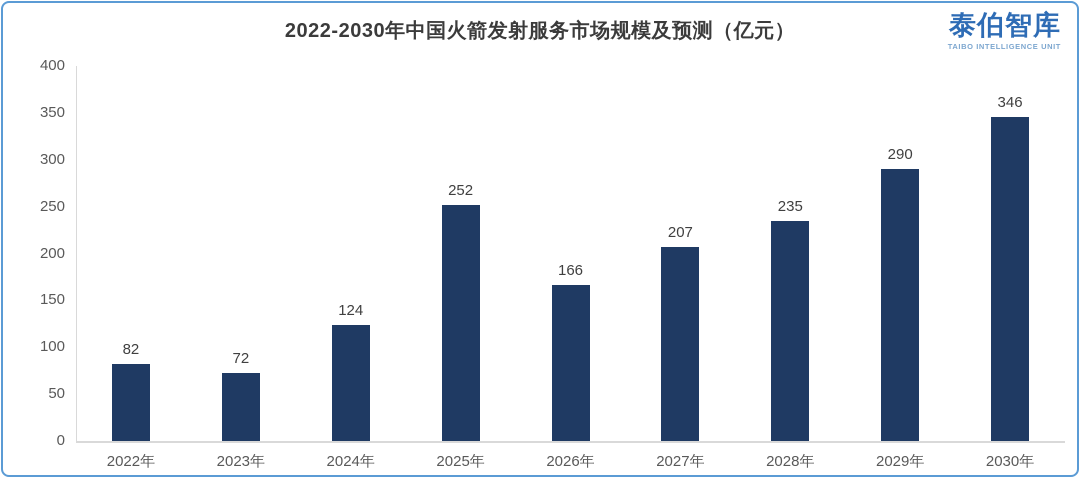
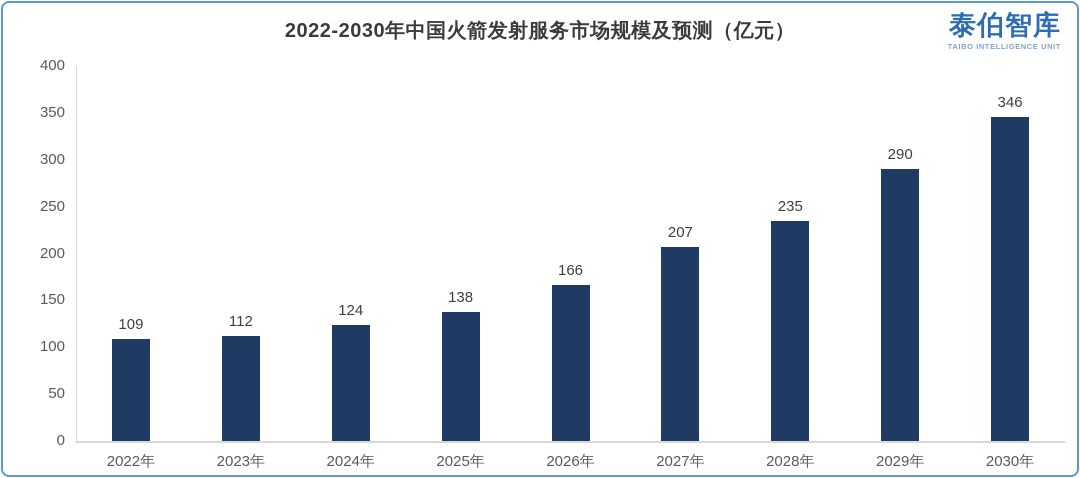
2022年: 82 -> 109
2023年: 72 -> 112
2025年: 252 -> 138
